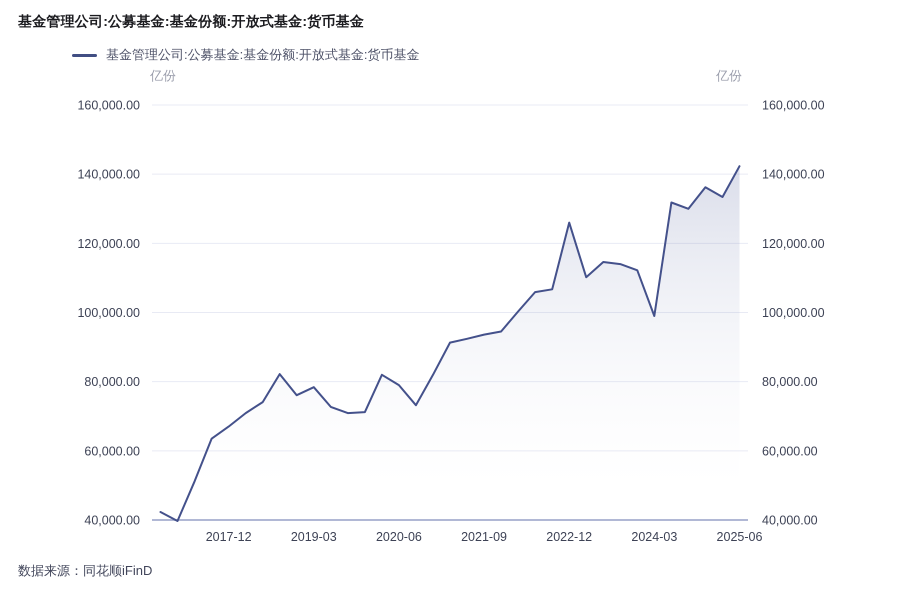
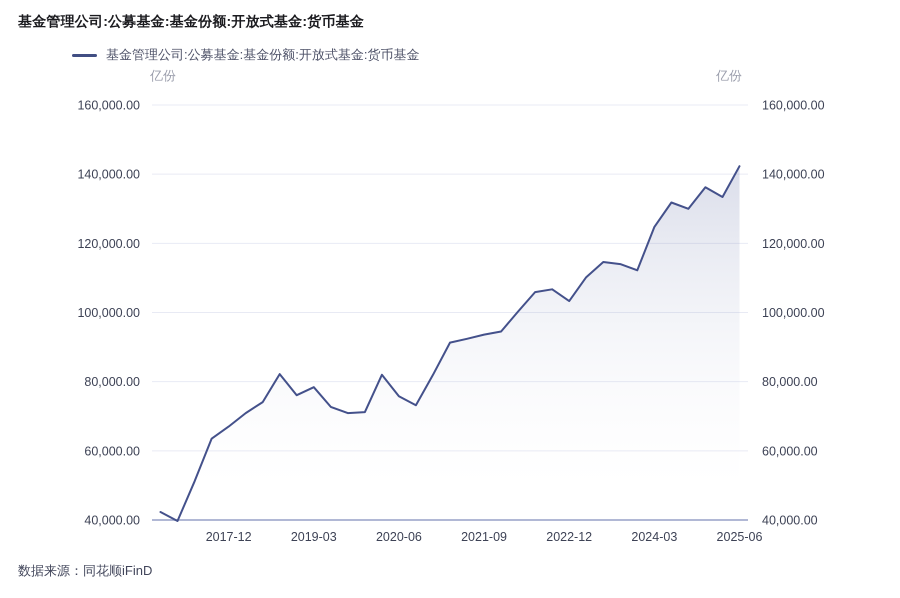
2020-06: 79000 -> 76000
2022-12: 126000 -> 103000
2024-03: 99000 -> 125000
